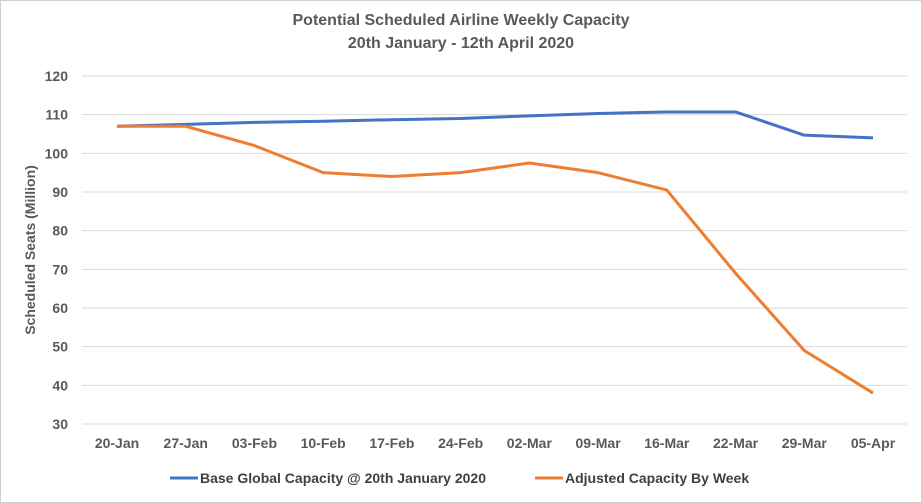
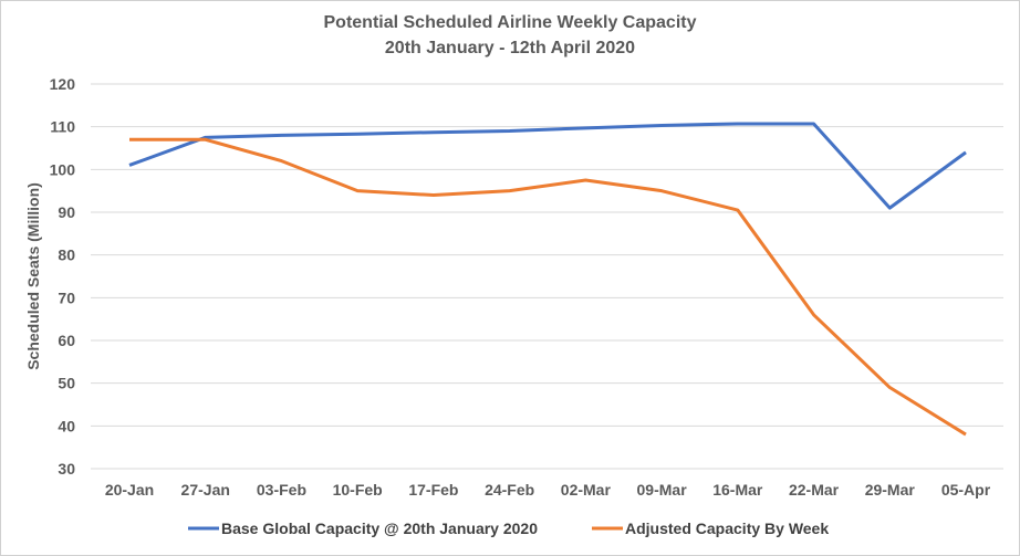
Base Global Capacity @ 20th January 2020/20-Jan: 107 -> 101
Adjusted Capacity By Week/22-Mar: 69 -> 66
Base Global Capacity @ 20th January 2020/29-Mar: 105 -> 91
